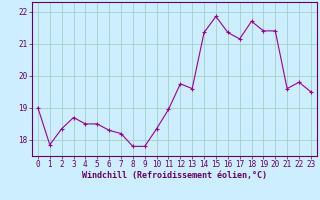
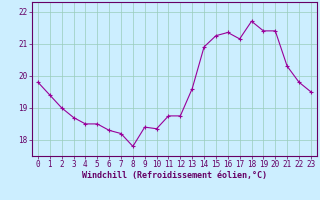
0: 19.00 -> 19.80
1: 17.85 -> 19.40
2: 18.35 -> 19.00
9: 17.80 -> 18.40
11: 18.95 -> 18.75
12: 19.75 -> 18.75
14: 21.35 -> 20.90
15: 21.85 -> 21.25
21: 19.60 -> 20.30
